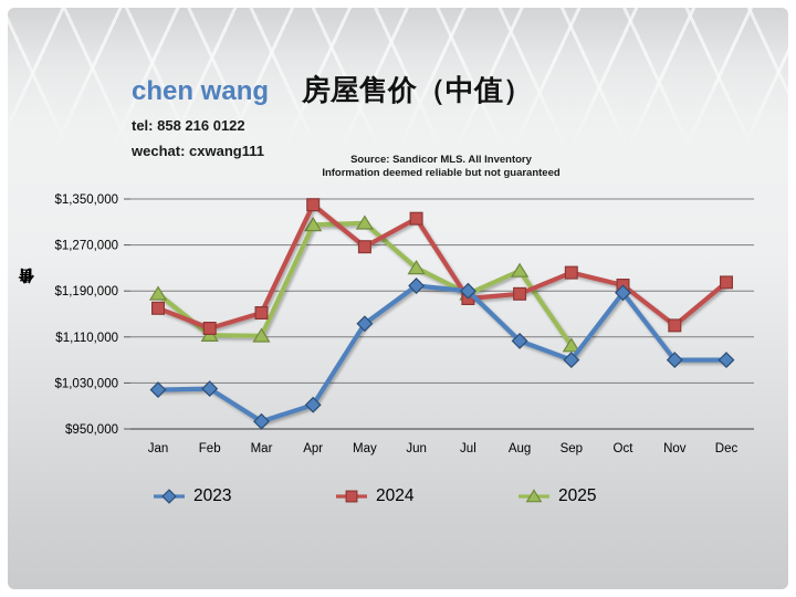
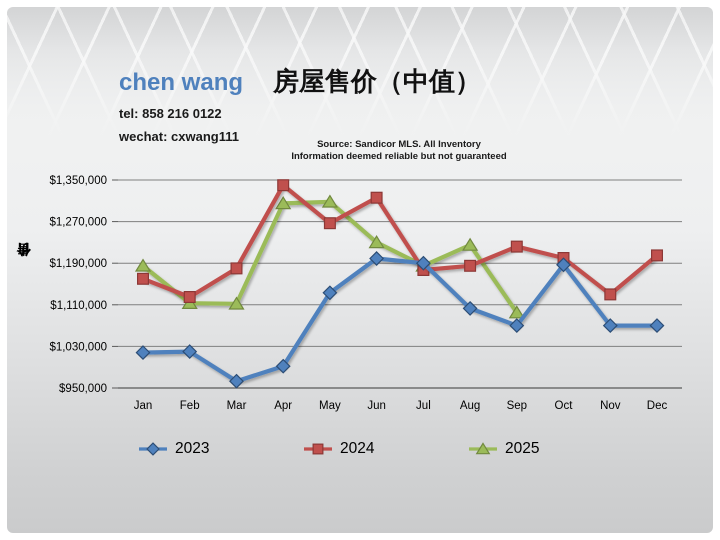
2024/Mar: $1150000 -> $1180000
